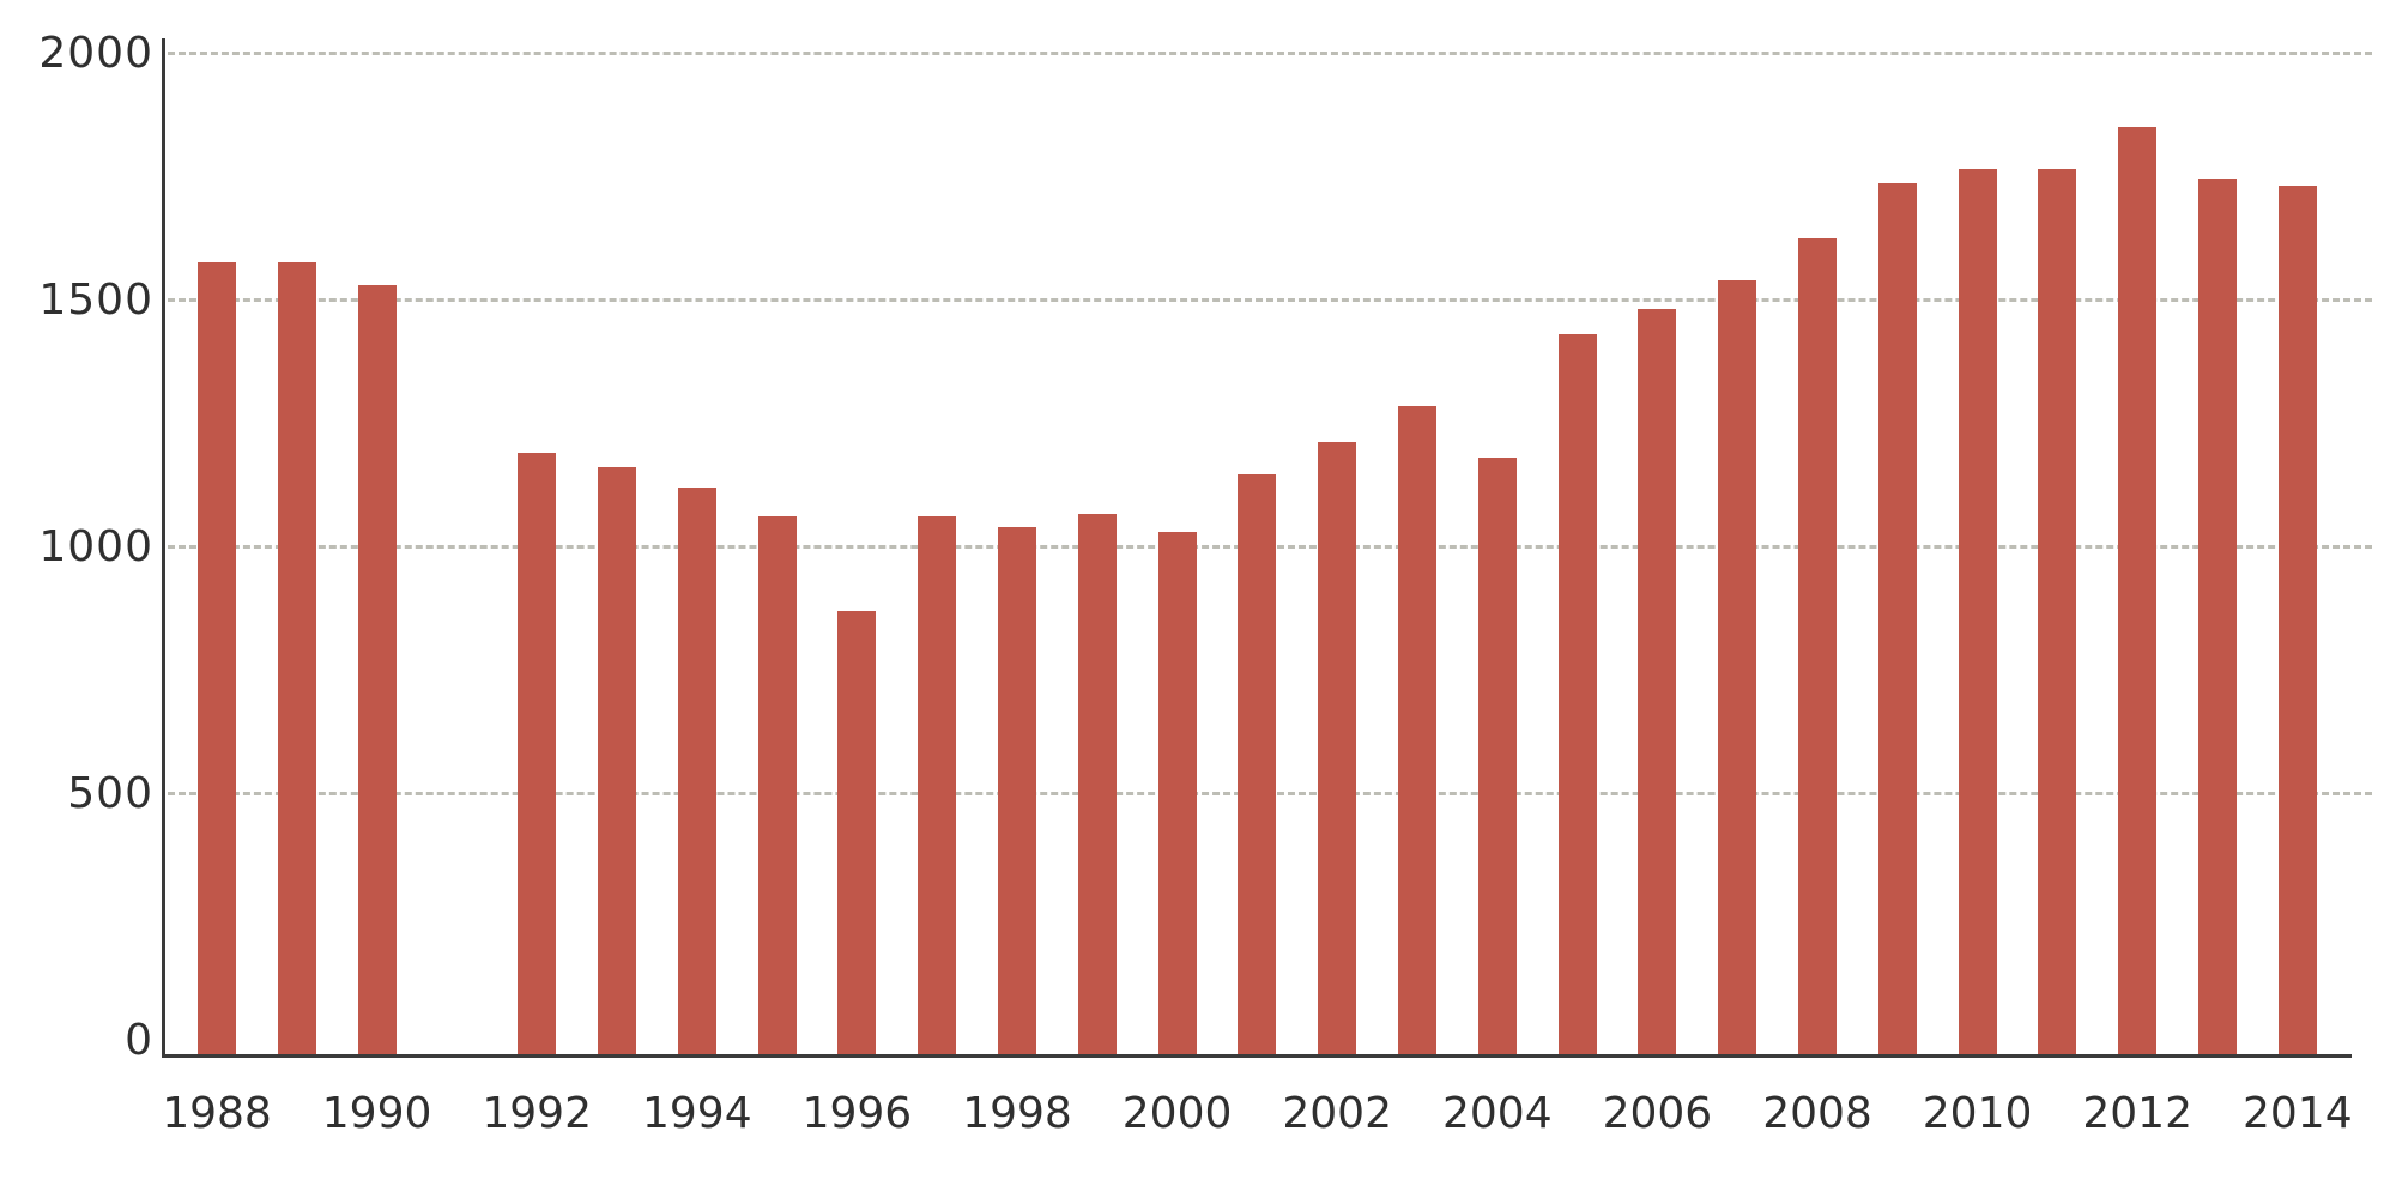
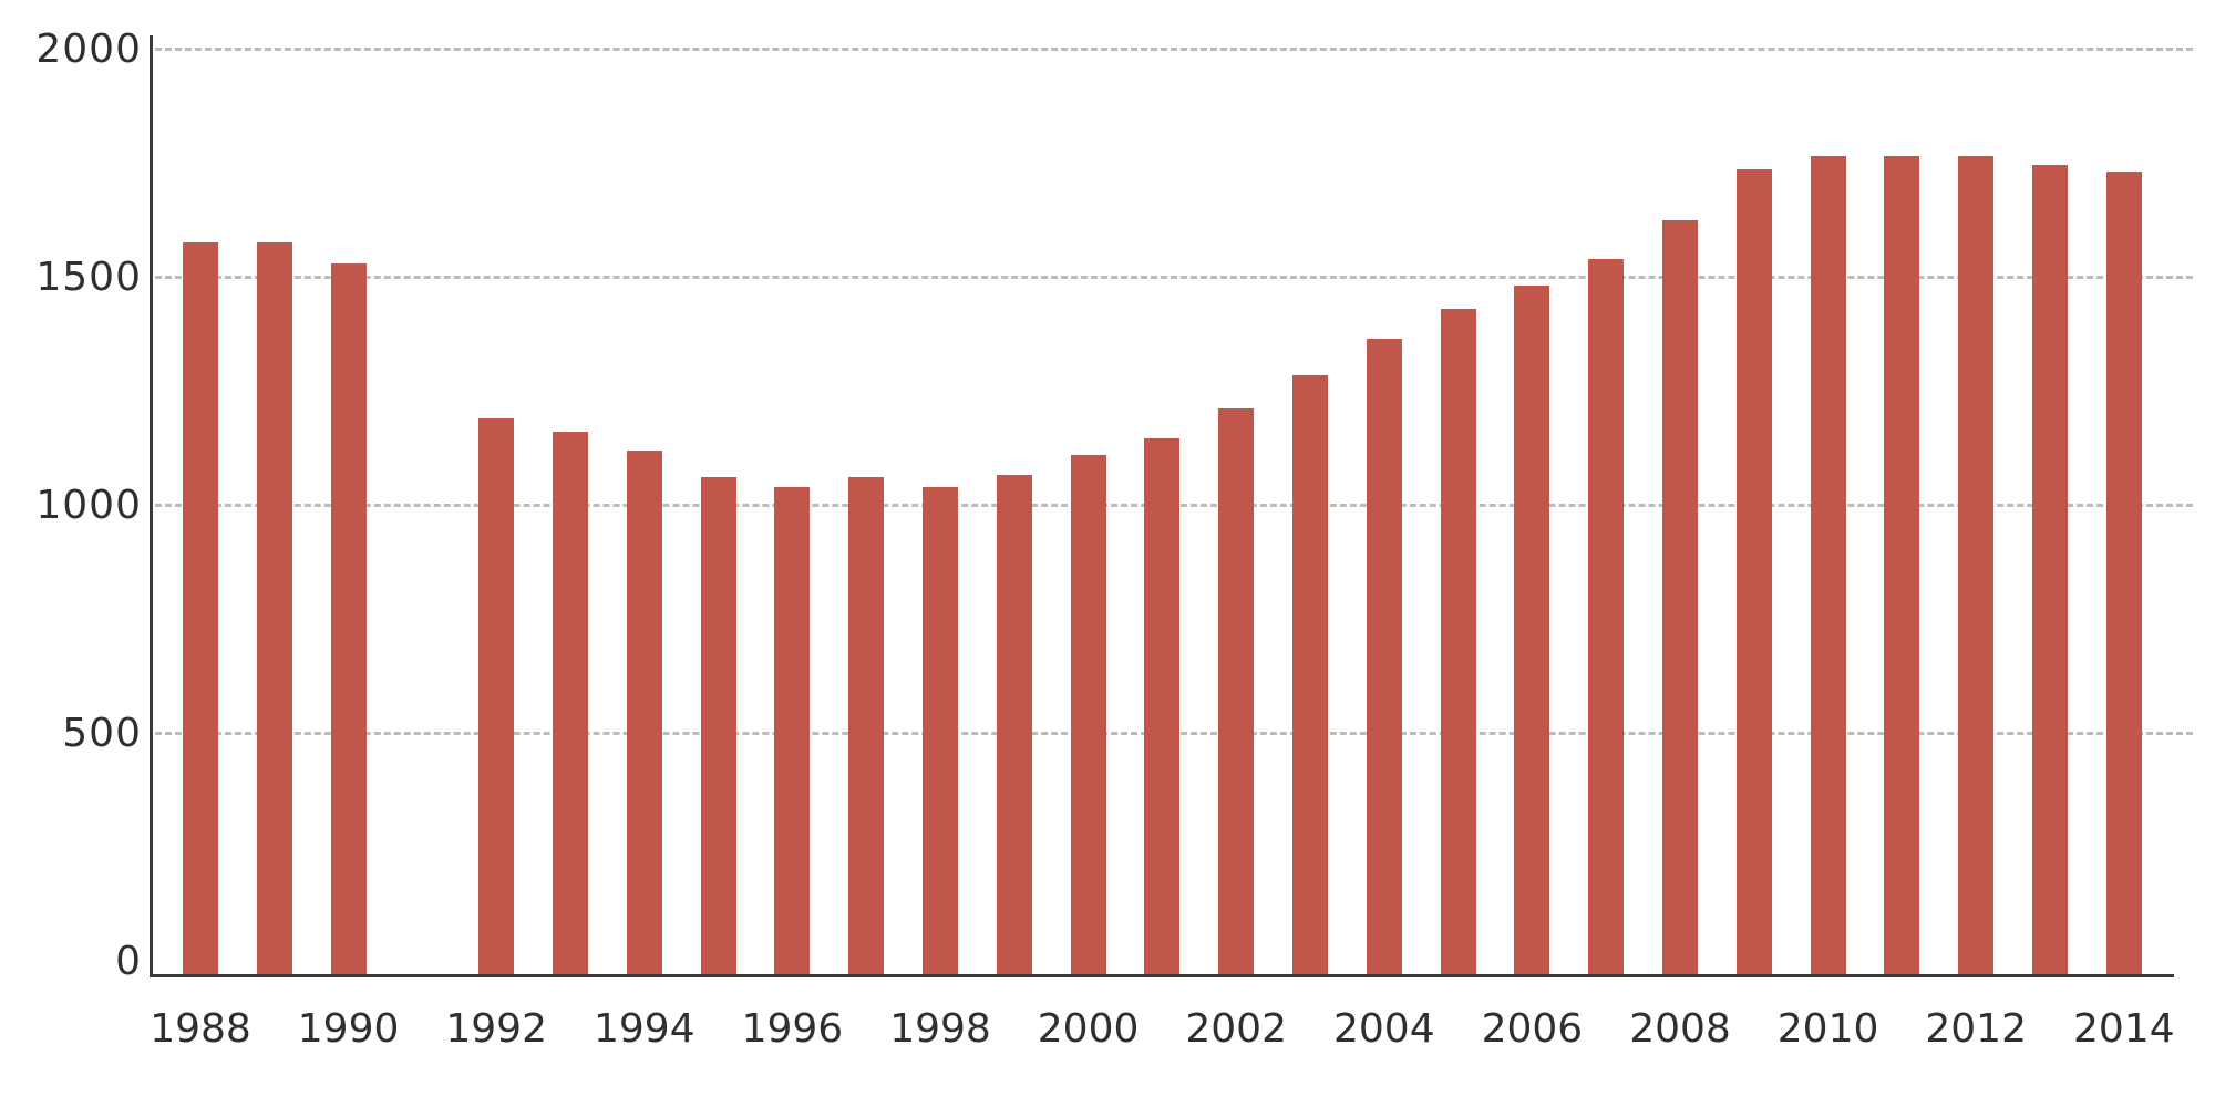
1996: 870 -> 1040
2000: 1030 -> 1110
2004: 1180 -> 1360
2012: 1850 -> 1760
